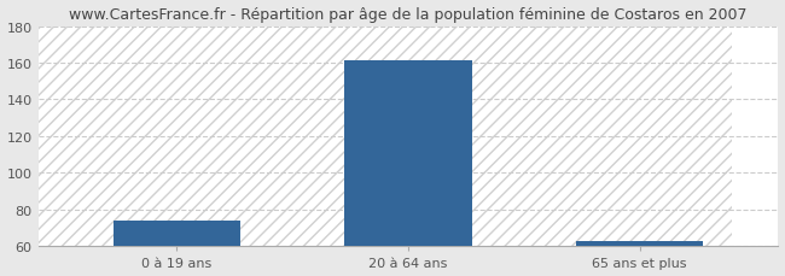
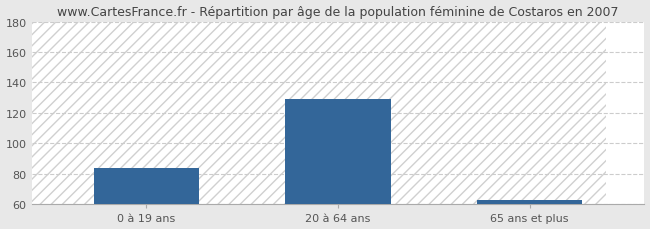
0 à 19 ans: 74 -> 84
20 à 64 ans: 161 -> 129
